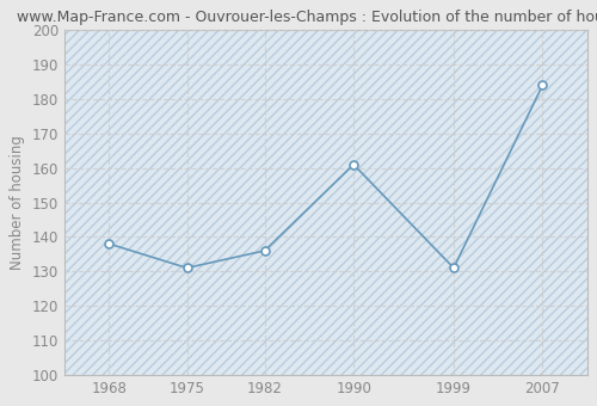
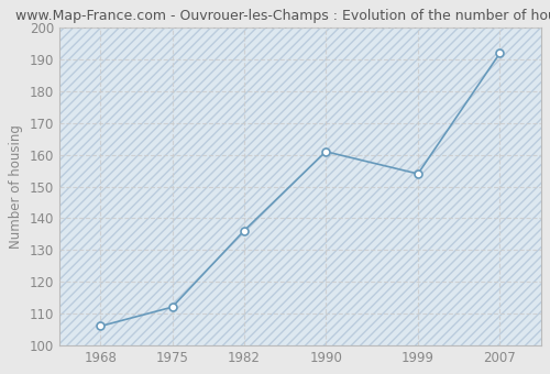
1968: 138 -> 106
1975: 131 -> 112
1999: 131 -> 154
2007: 184 -> 192
